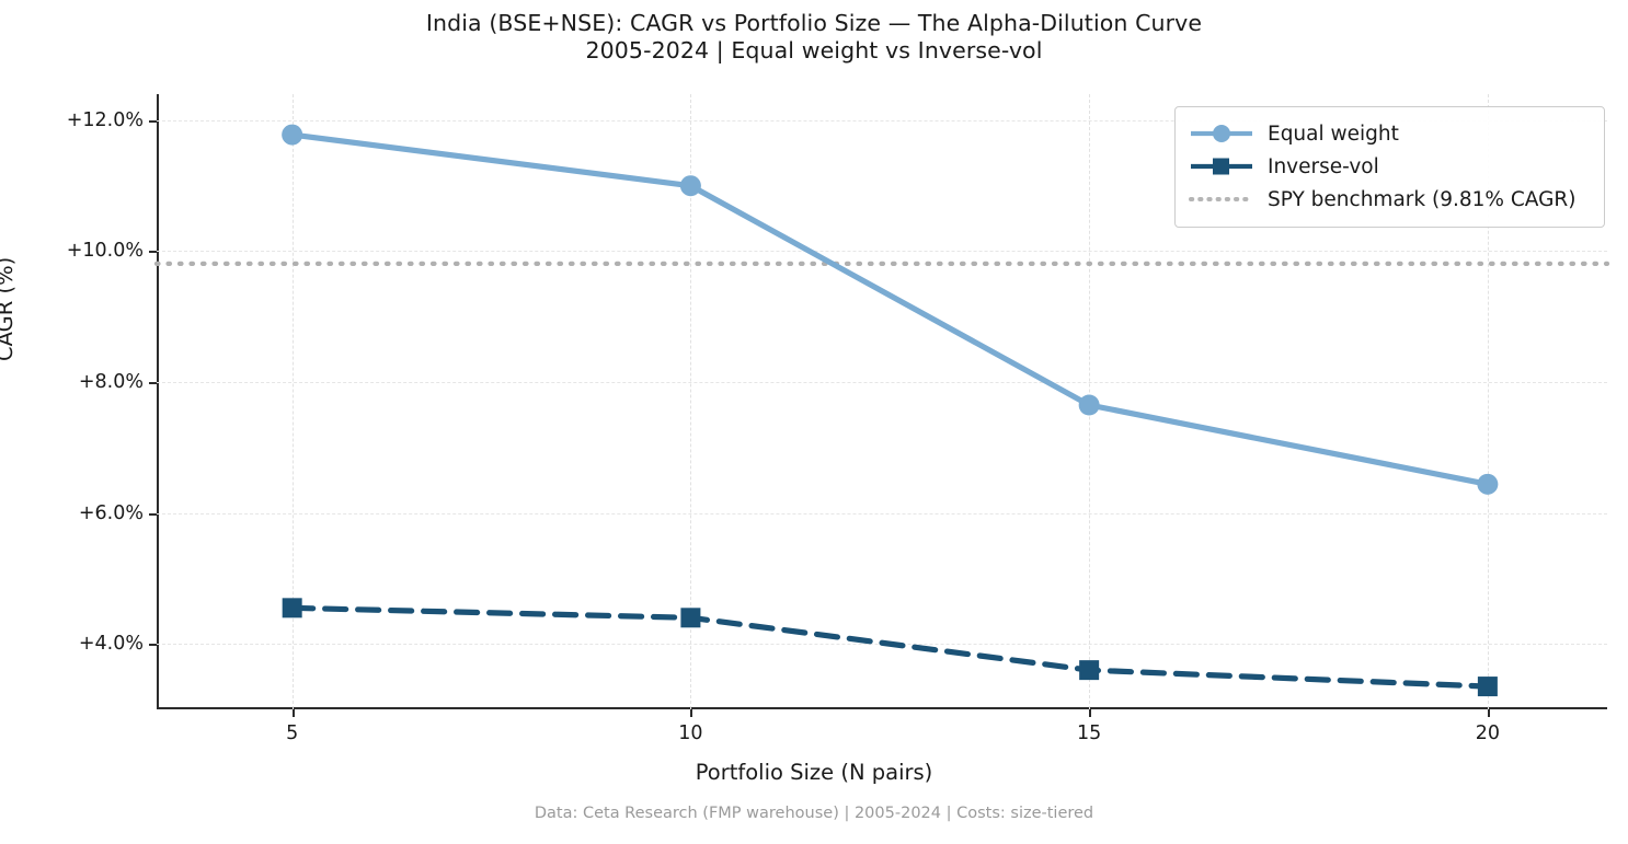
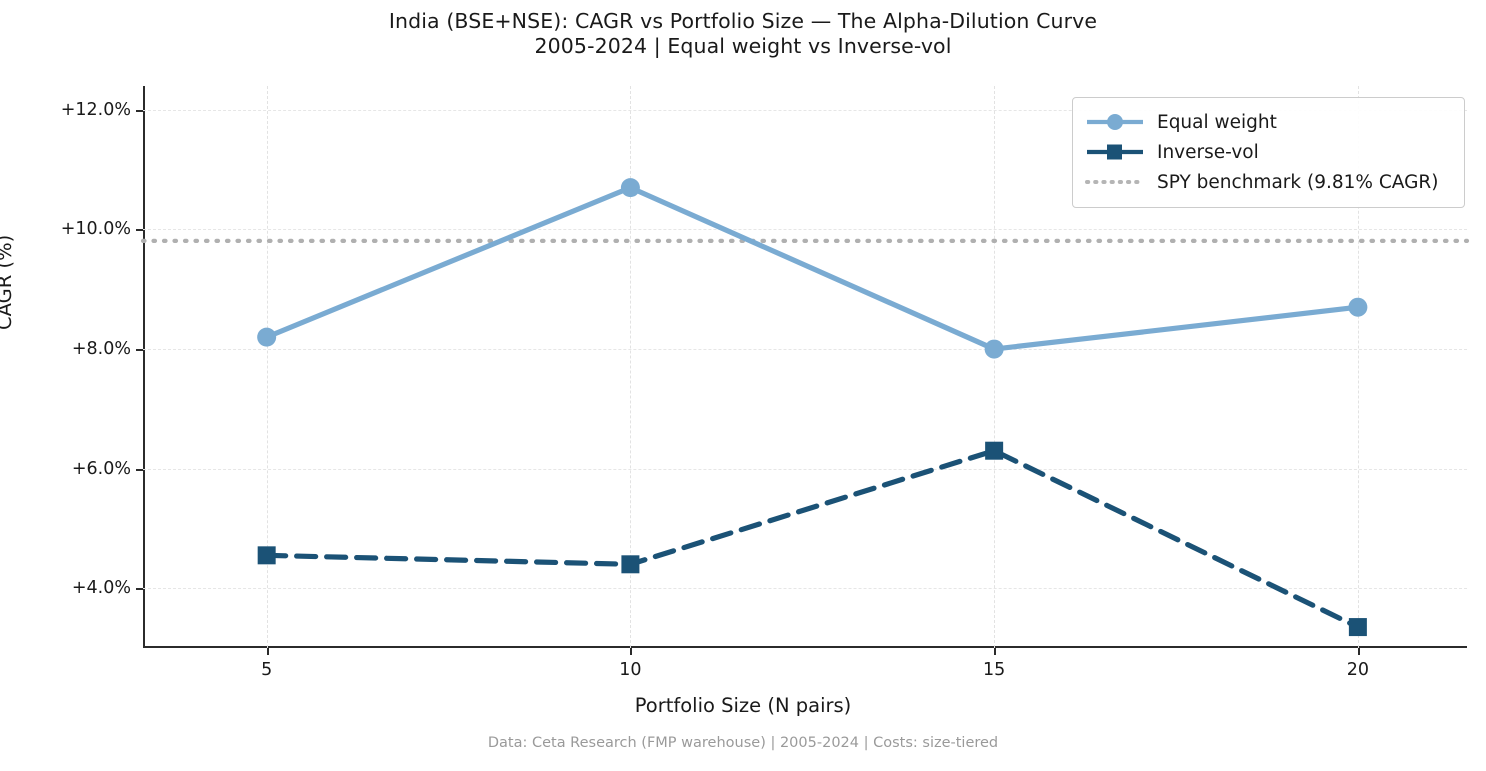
Equal weight/5: 11.8% -> 8.2%
Equal weight/10: 11.0% -> 10.7%
Equal weight/15: 7.7% -> 8.0%
Inverse-vol/15: 3.6% -> 6.3%
Equal weight/20: 6.4% -> 8.7%
